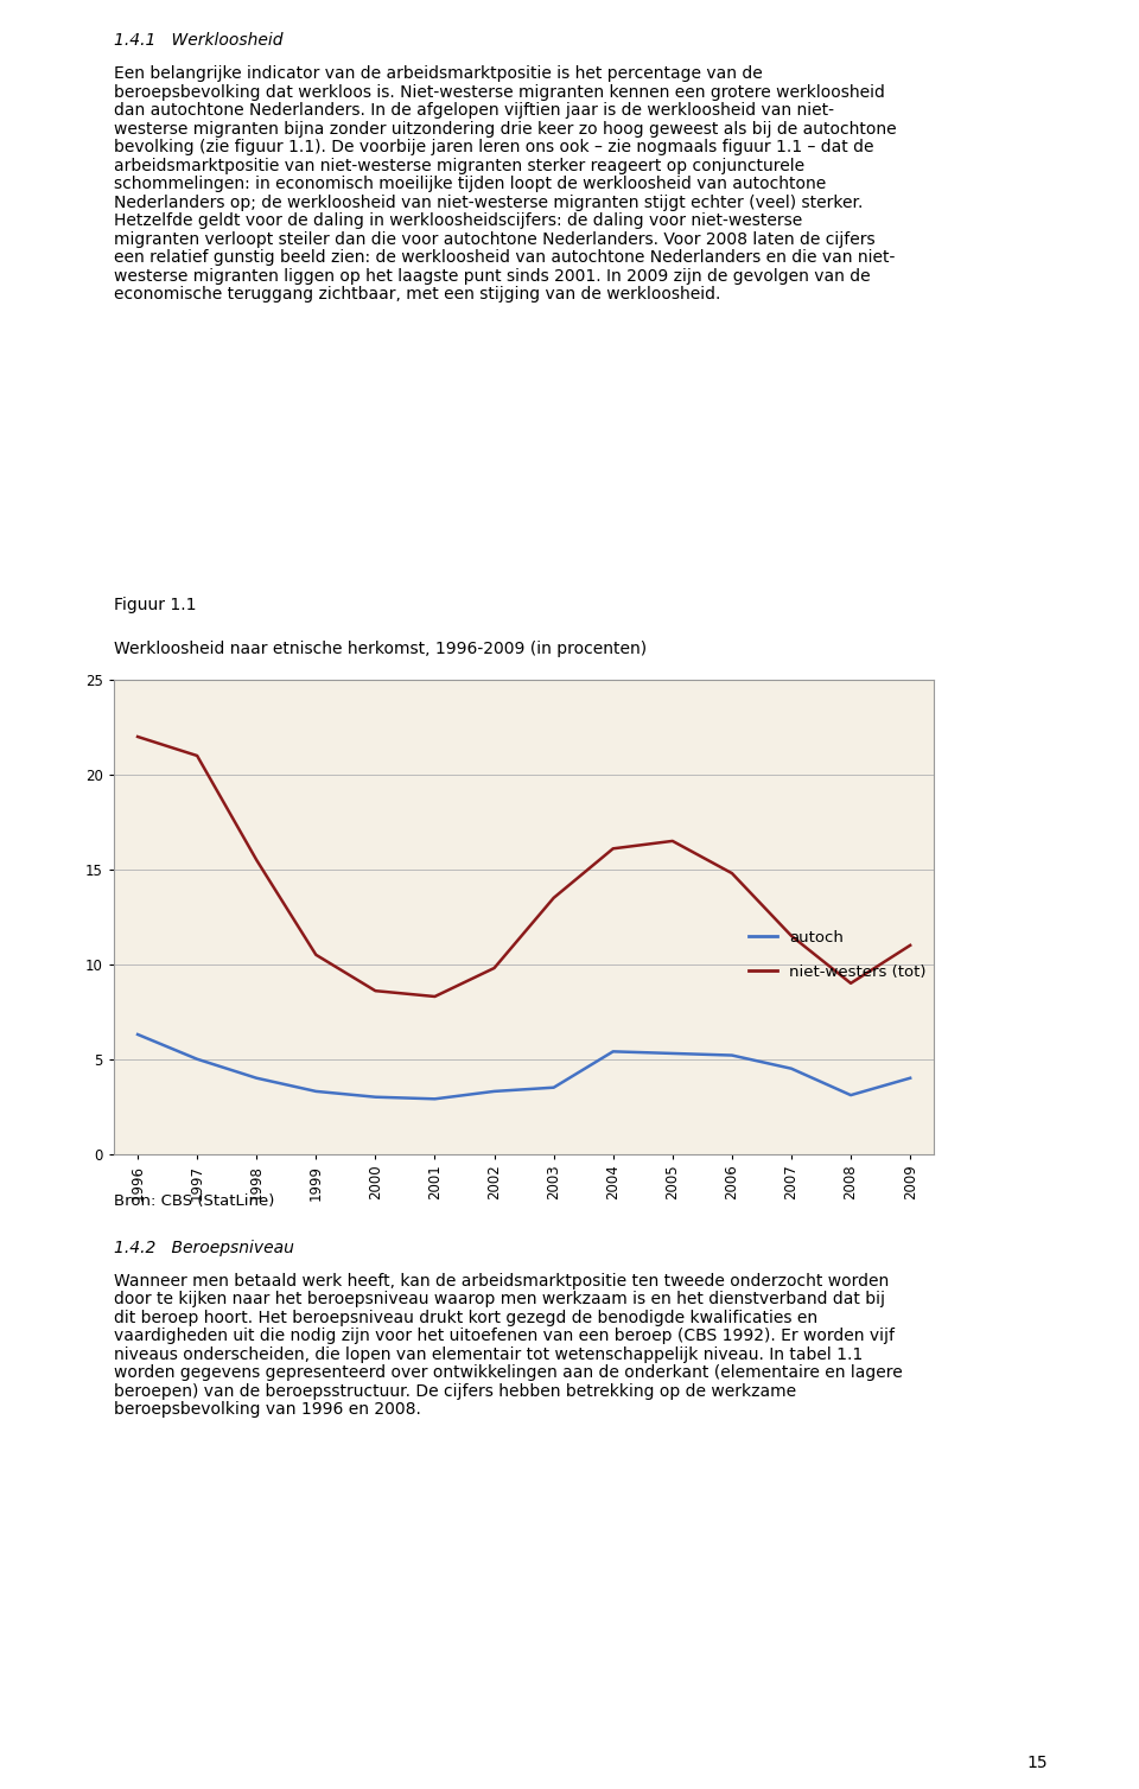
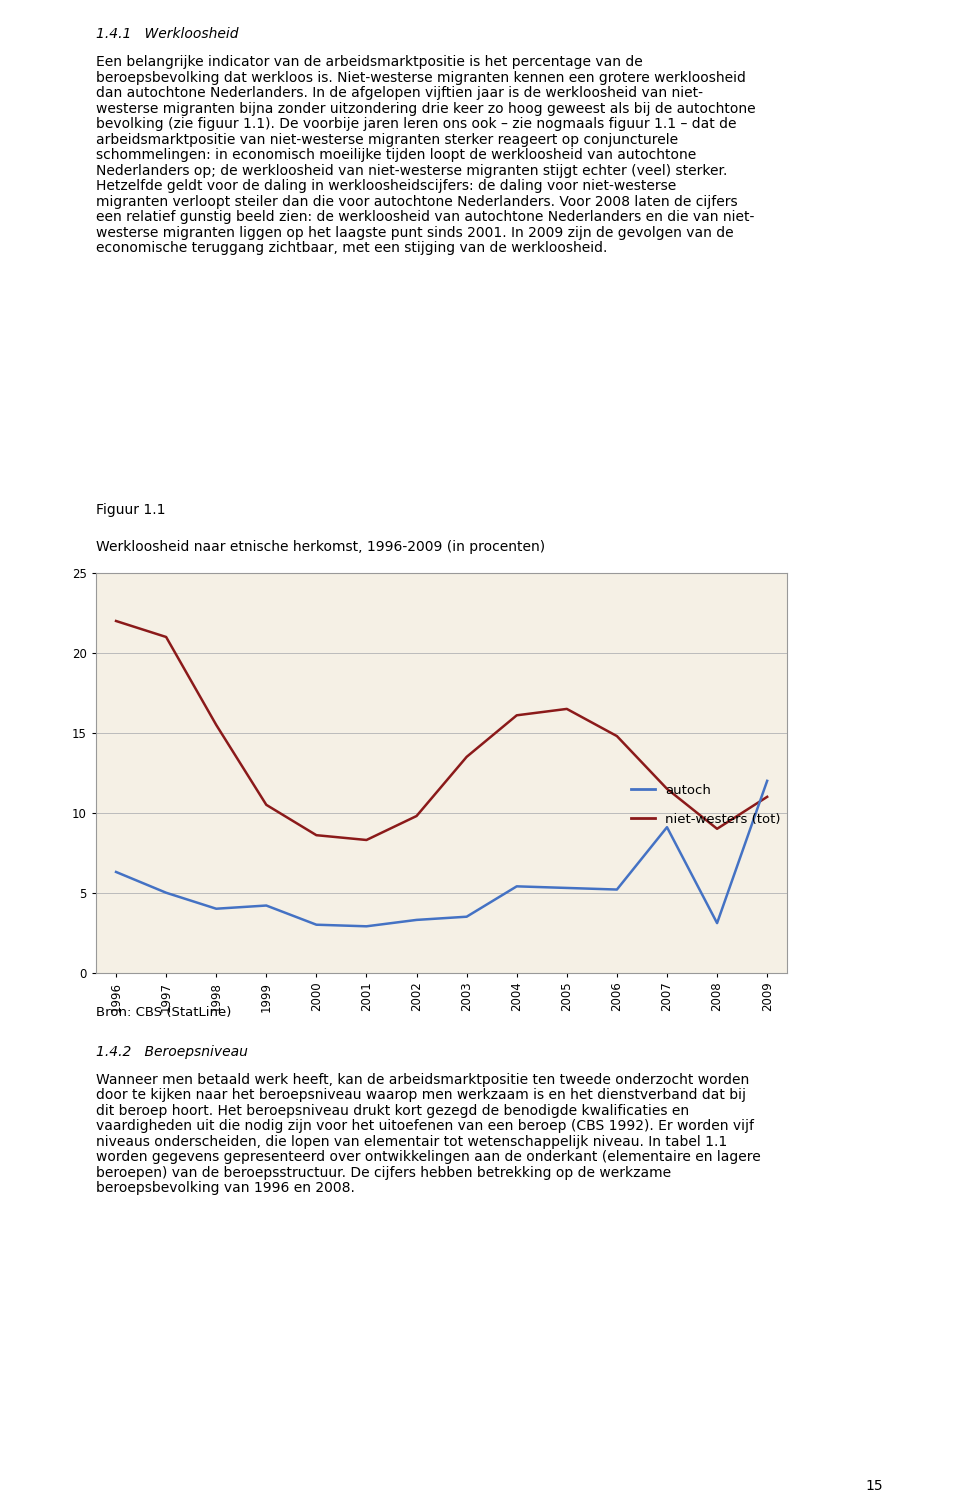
autoch/1999: 3.3 -> 4.2
autoch/2007: 4.5 -> 9.1
autoch/2009: 4.0 -> 12.0
